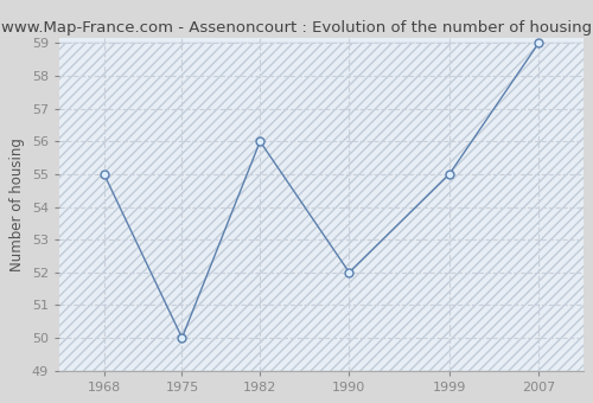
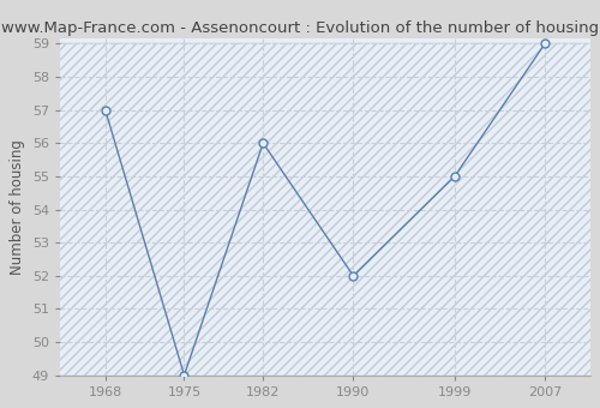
1968: 55 -> 57
1975: 50 -> 49
